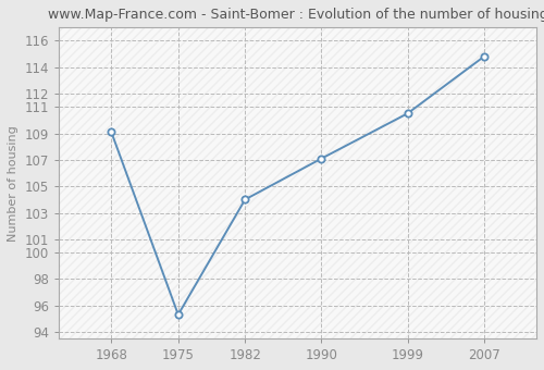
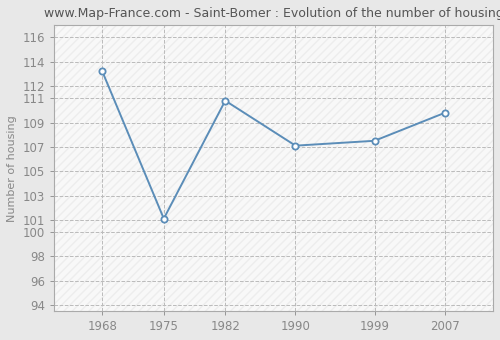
1968: 109.1 -> 113.2
1975: 95.3 -> 101.1
1982: 104.0 -> 110.8
1999: 110.5 -> 107.5
2007: 114.8 -> 109.8
